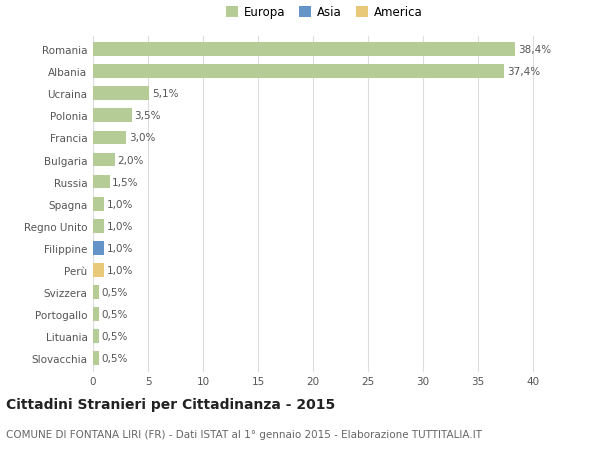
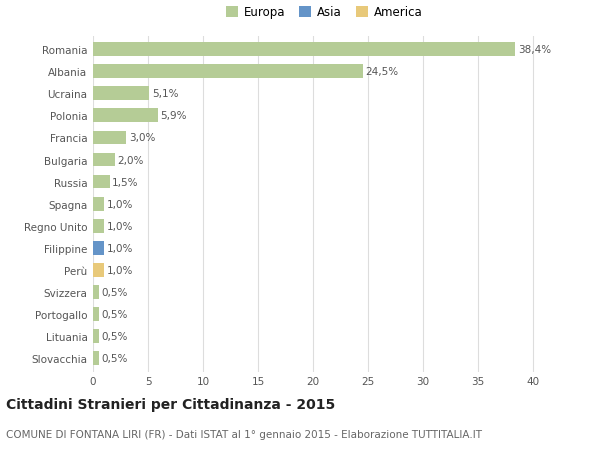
Albania: 37,4% -> 24,5%
Polonia: 3,5% -> 5,9%
